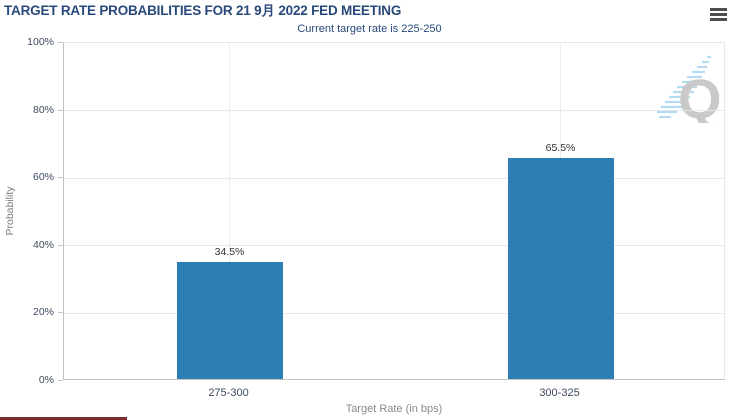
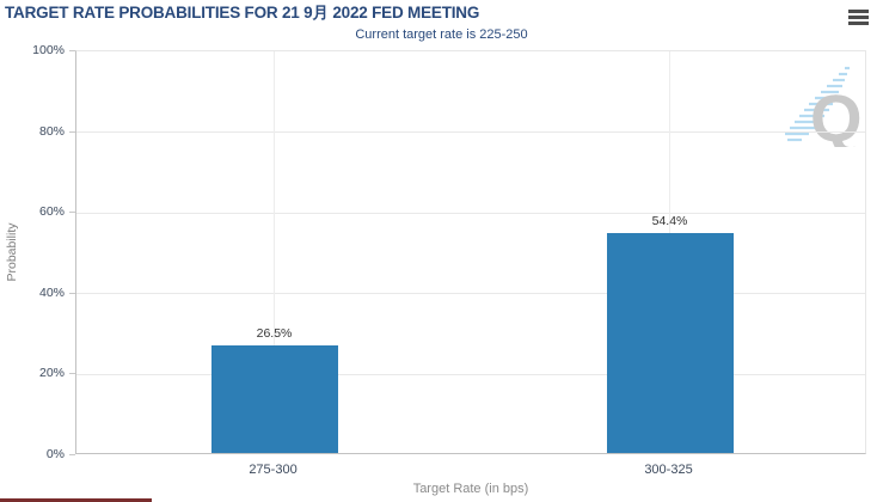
275-300: 34.5% -> 26.5%
300-325: 65.5% -> 54.4%
